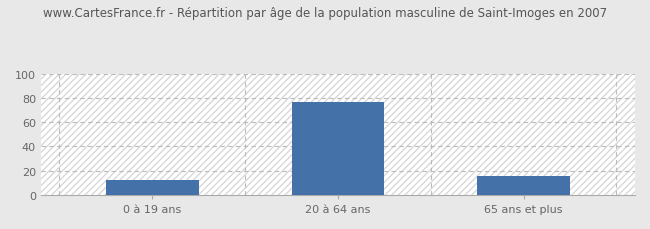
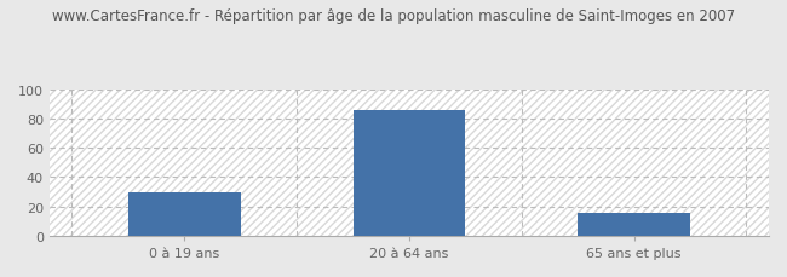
0 à 19 ans: 12 -> 30
20 à 64 ans: 77 -> 86
